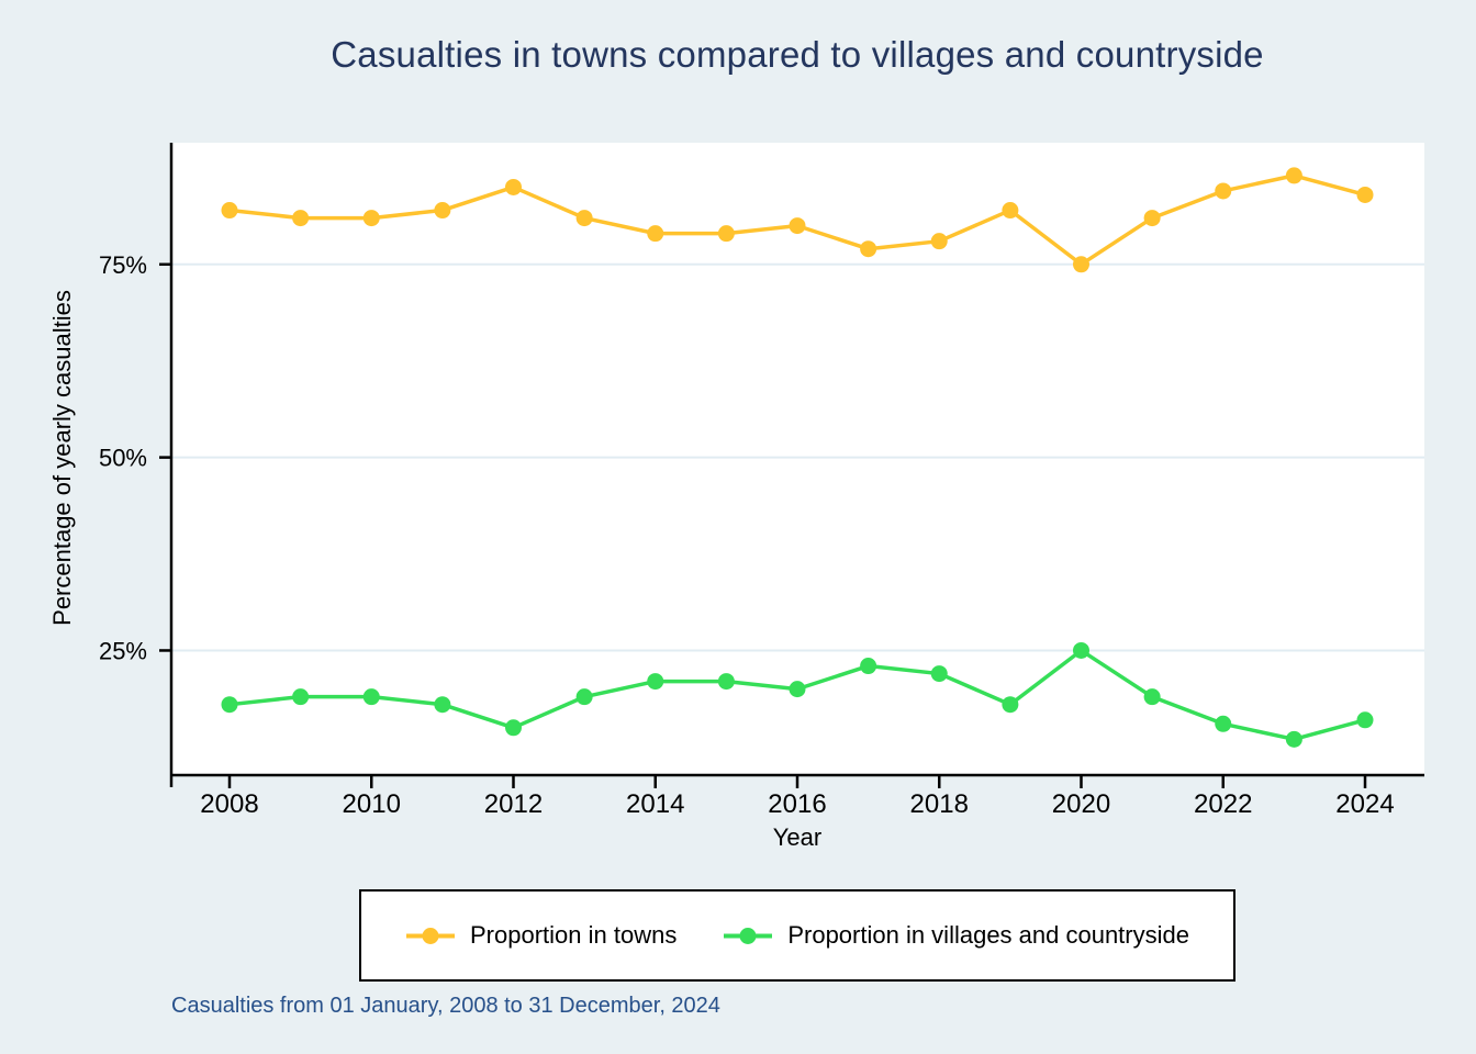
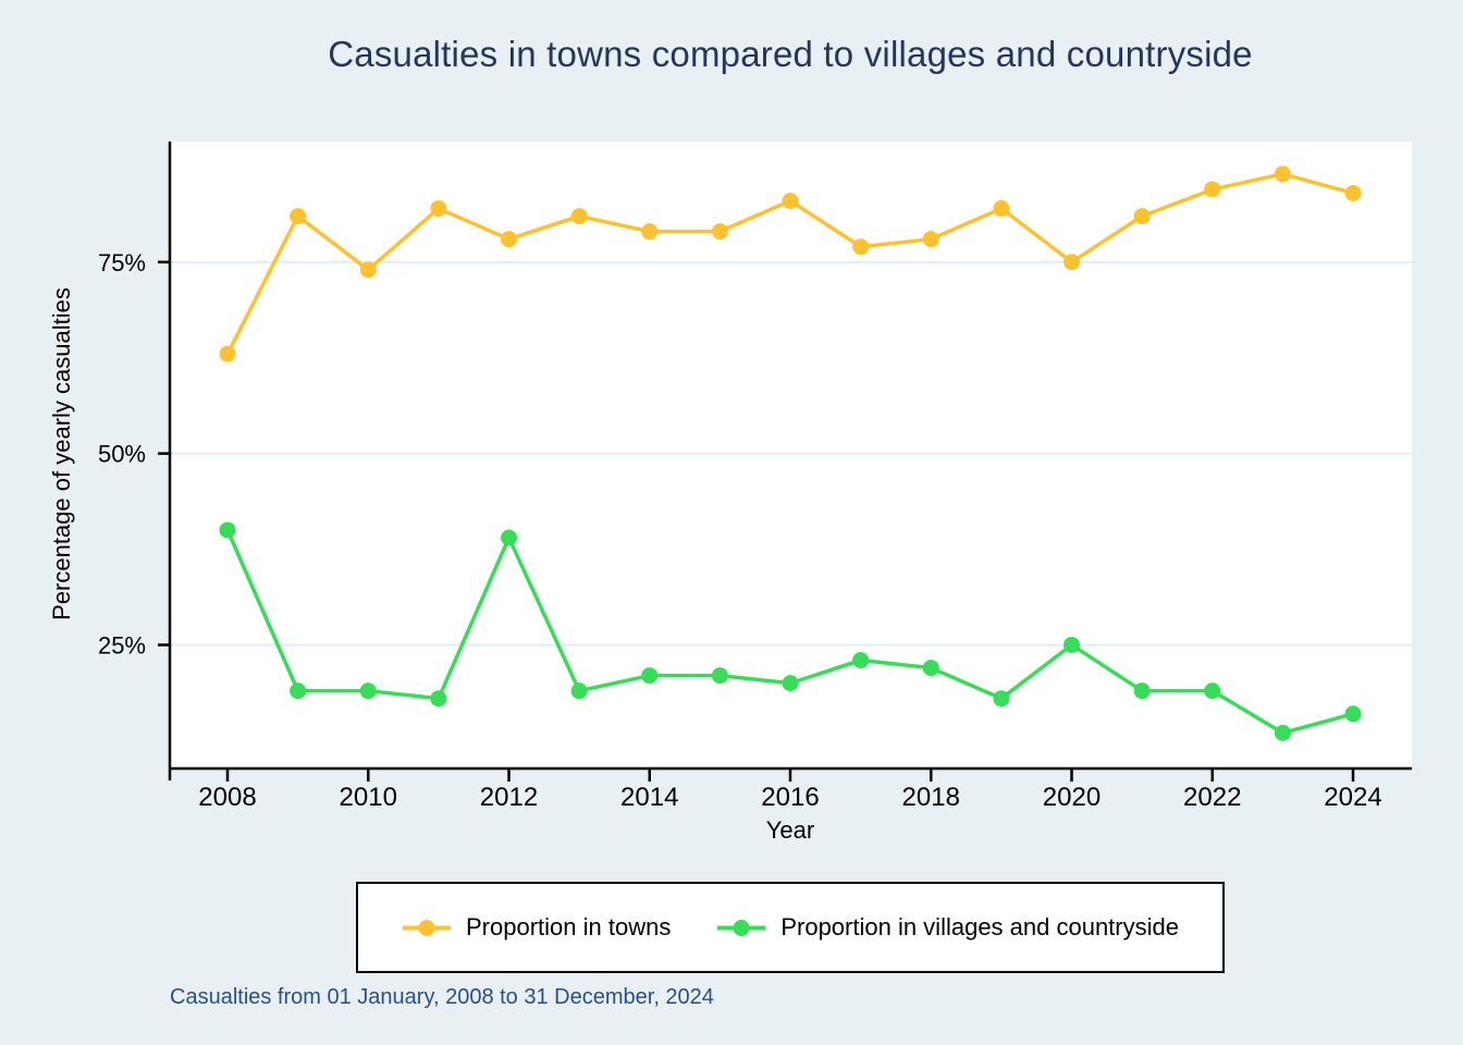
Proportion in towns/2008: 82% -> 63%
Proportion in villages and countryside/2008: 18% -> 40%
Proportion in towns/2010: 81% -> 74%
Proportion in towns/2012: 85% -> 78%
Proportion in villages and countryside/2012: 15% -> 39%
Proportion in towns/2016: 80% -> 83%
Proportion in villages and countryside/2022: 16% -> 19%
